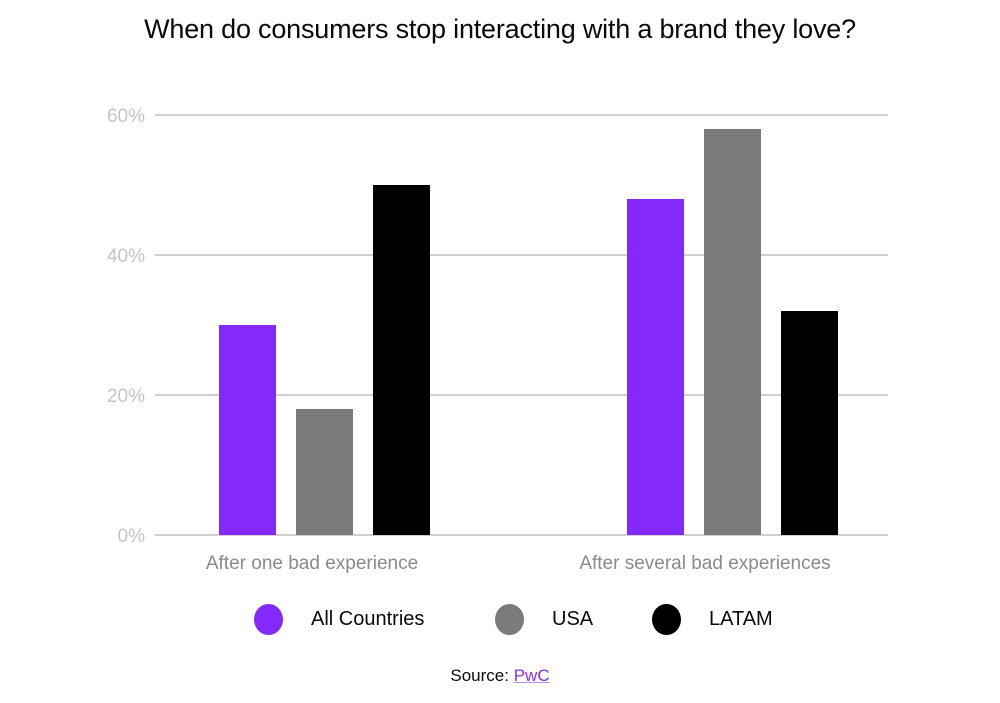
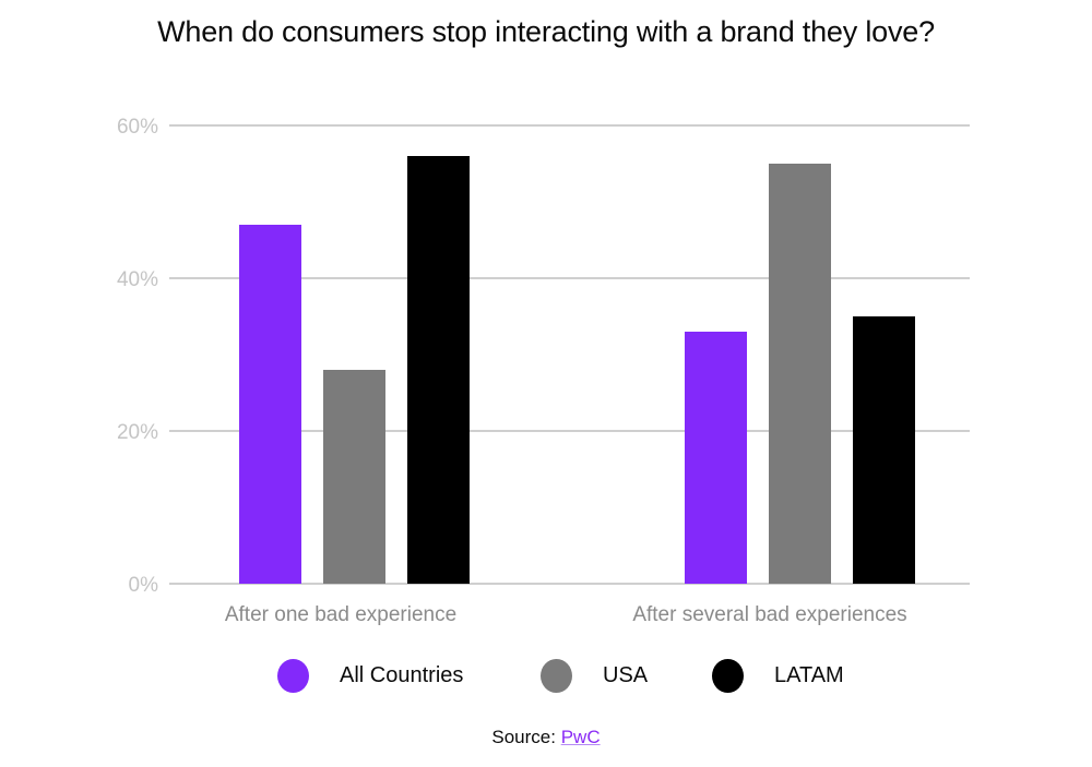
All Countries/After one bad experience: 30% -> 47%
USA/After one bad experience: 18% -> 28%
LATAM/After one bad experience: 50% -> 56%
All Countries/After several bad experiences: 48% -> 33%
USA/After several bad experiences: 58% -> 55%
LATAM/After several bad experiences: 32% -> 35%
